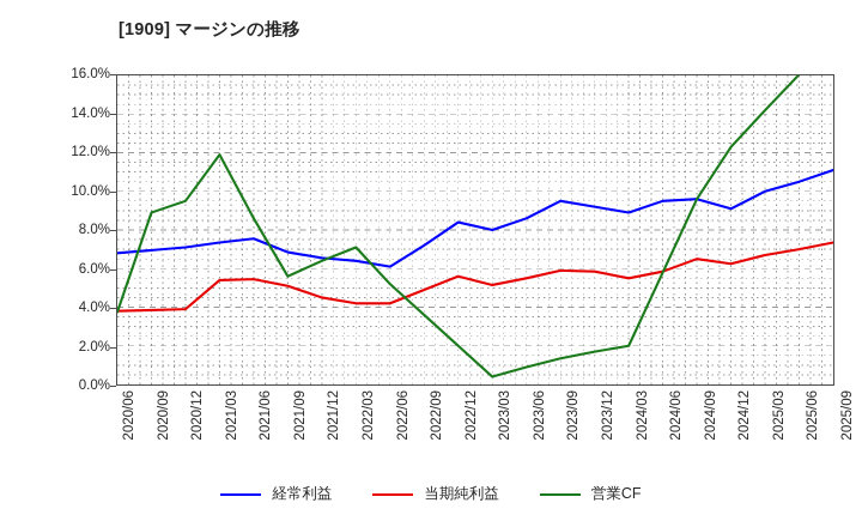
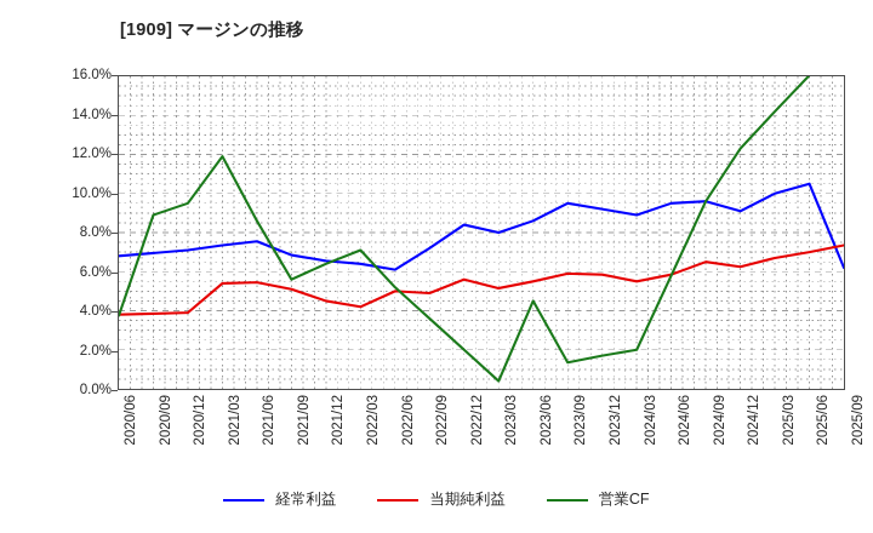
当期純利益/2022/06: 4.2% -> 5.0%
営業CF/2023/06: 0.9% -> 4.5%
経常利益/2025/09: 11.1% -> 6.2%
